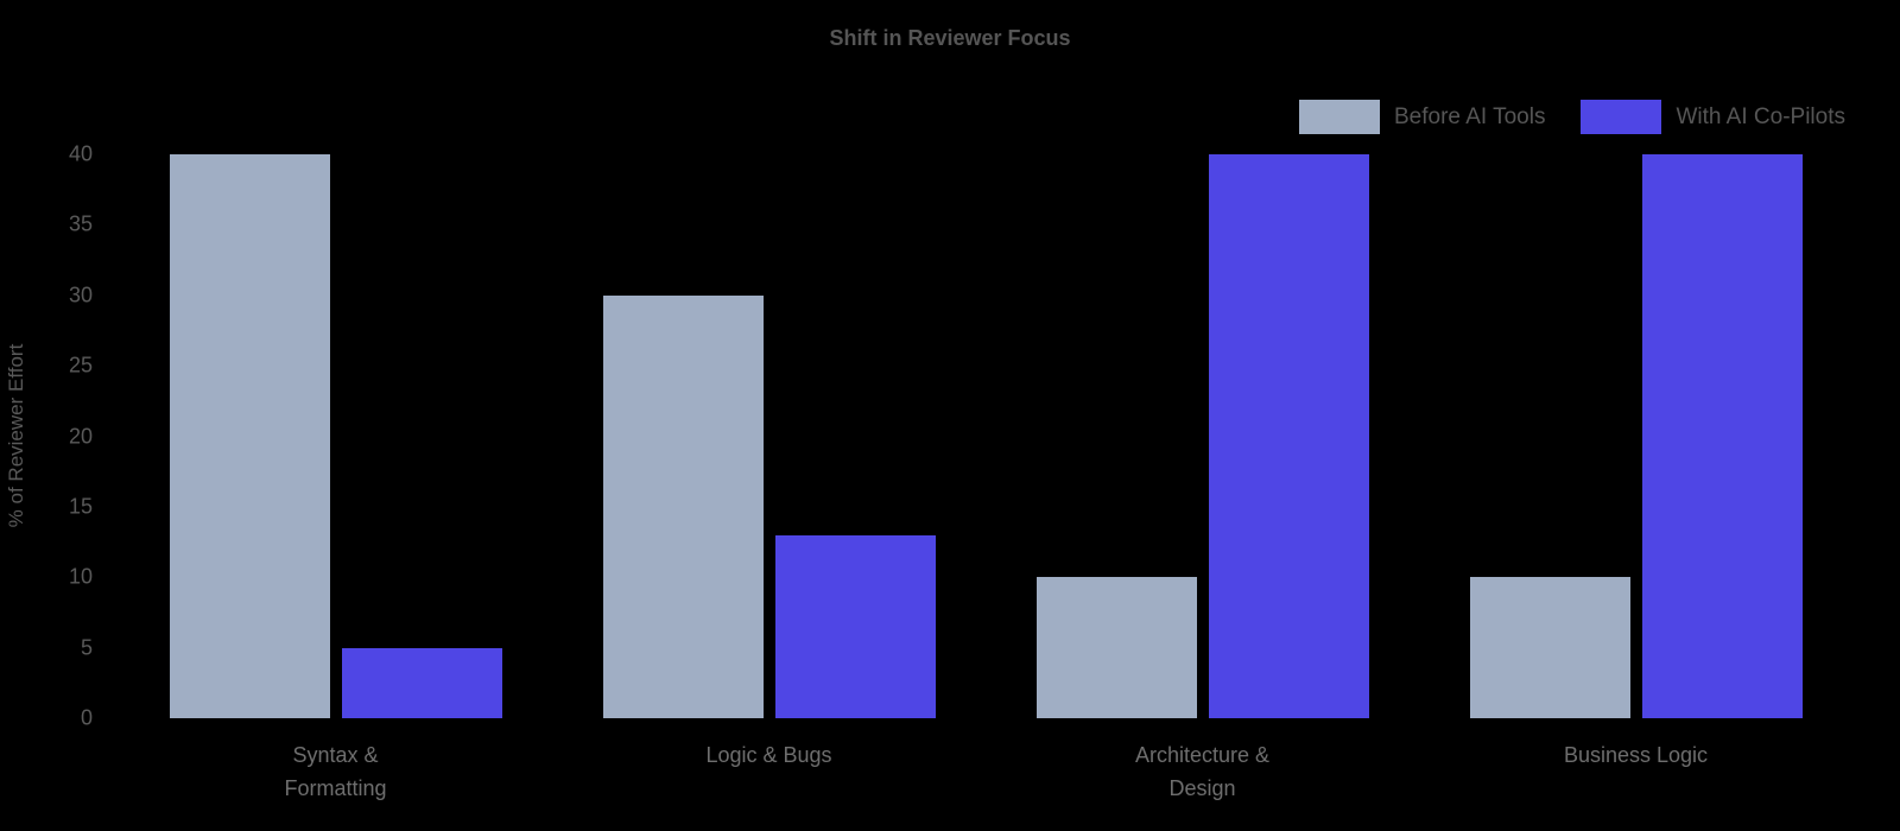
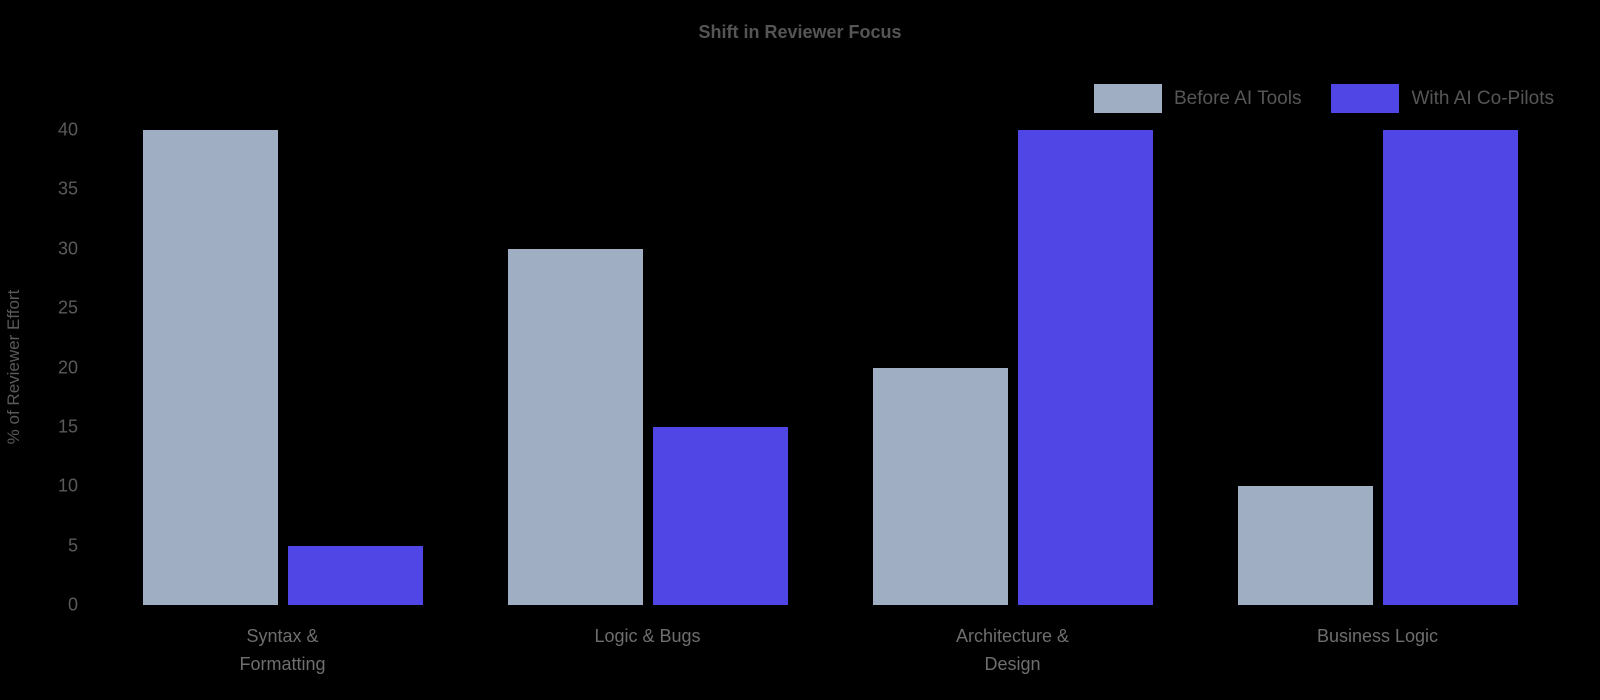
With AI Co-Pilots/Logic & Bugs: 13 -> 15
Before AI Tools/Architecture & Design: 10 -> 20
